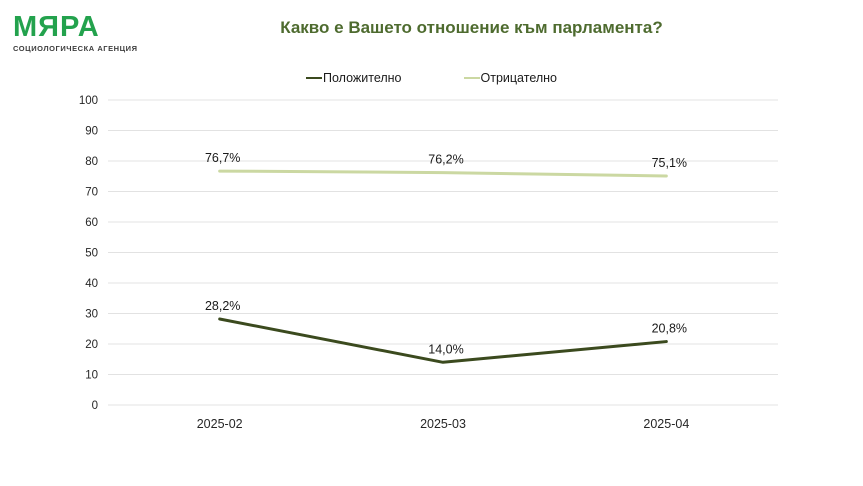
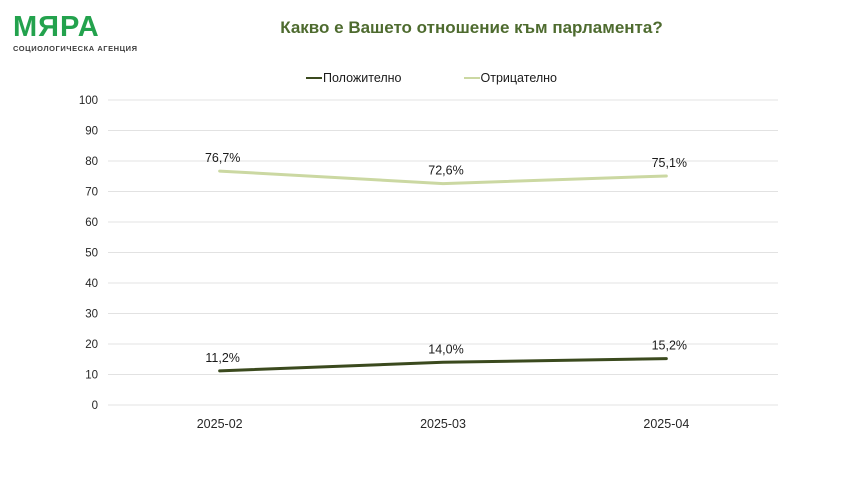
Положително/2025-02: 28,2% -> 11,2%
Отрицателно/2025-03: 76,2% -> 72,6%
Положително/2025-04: 20,8% -> 15,2%
